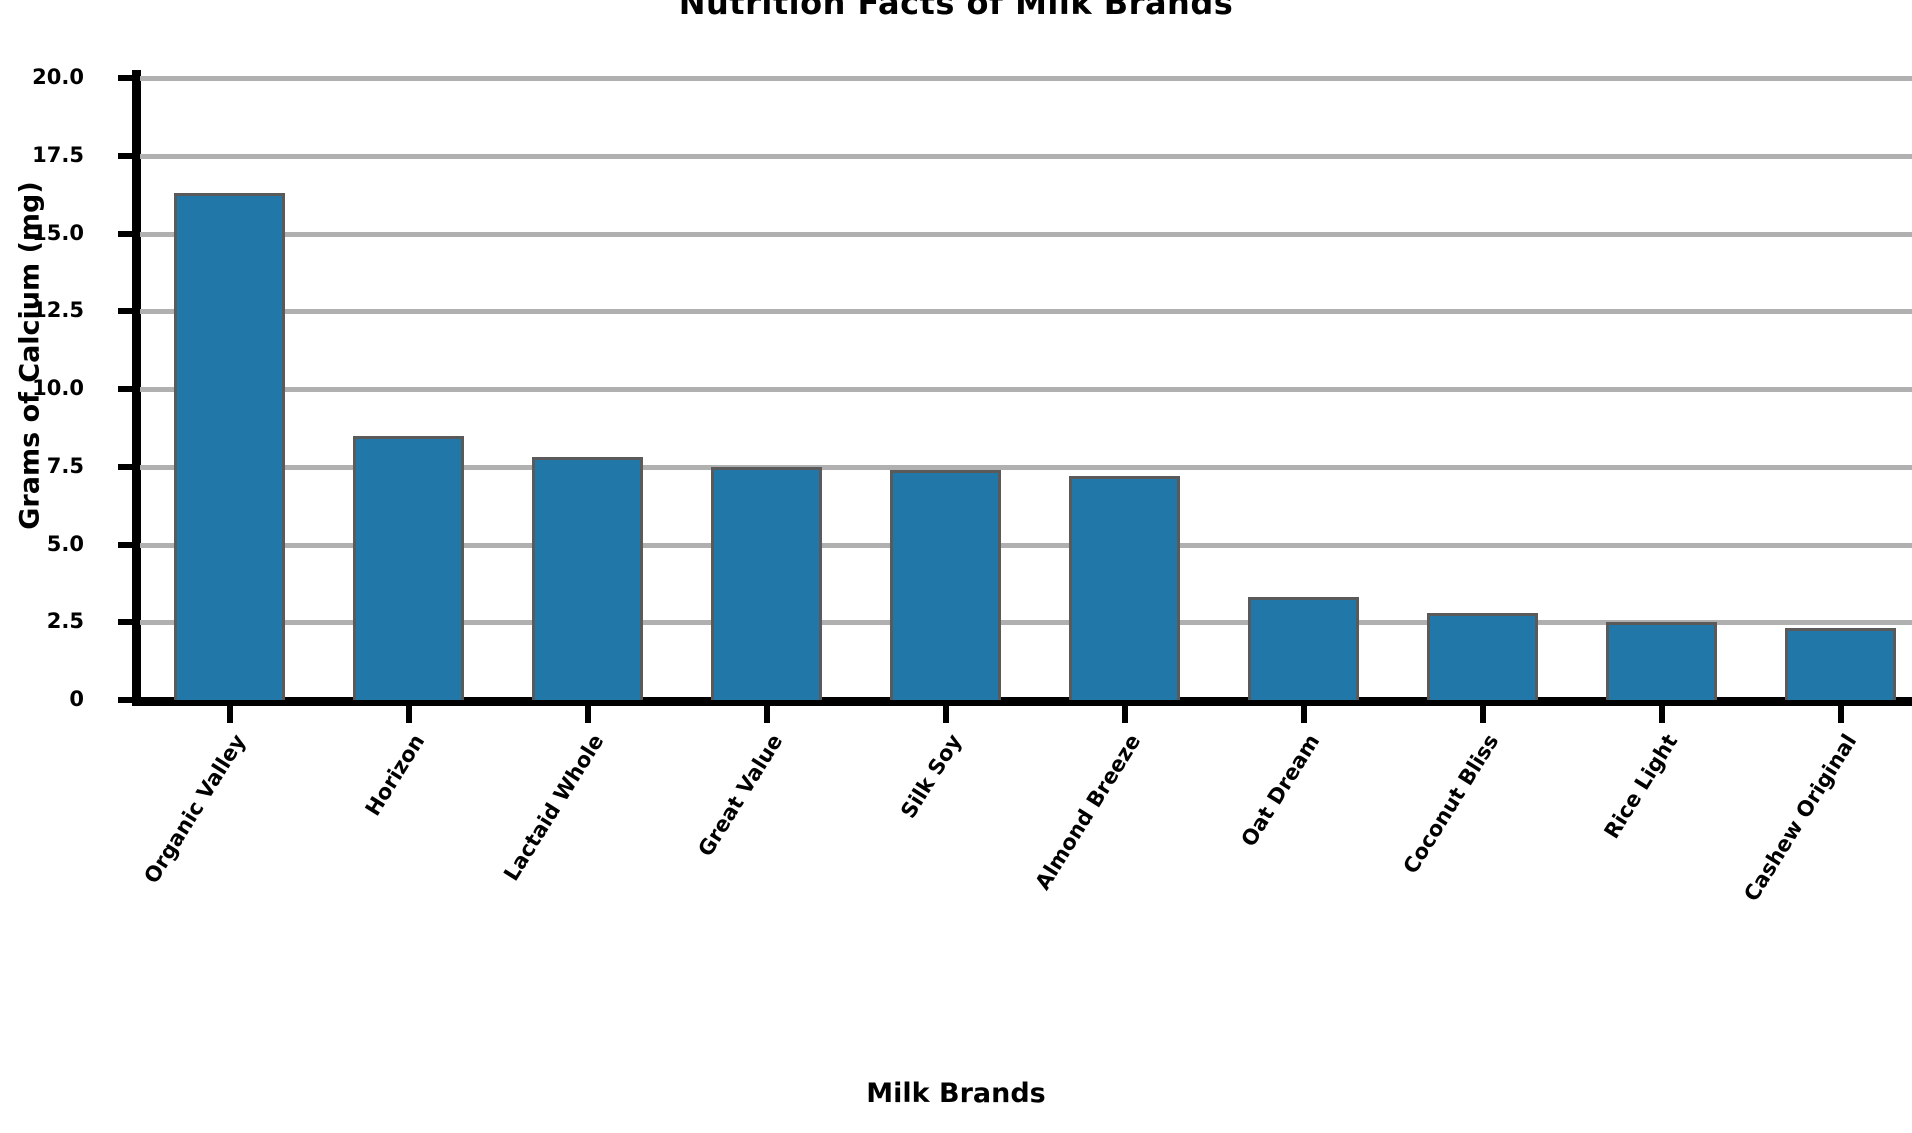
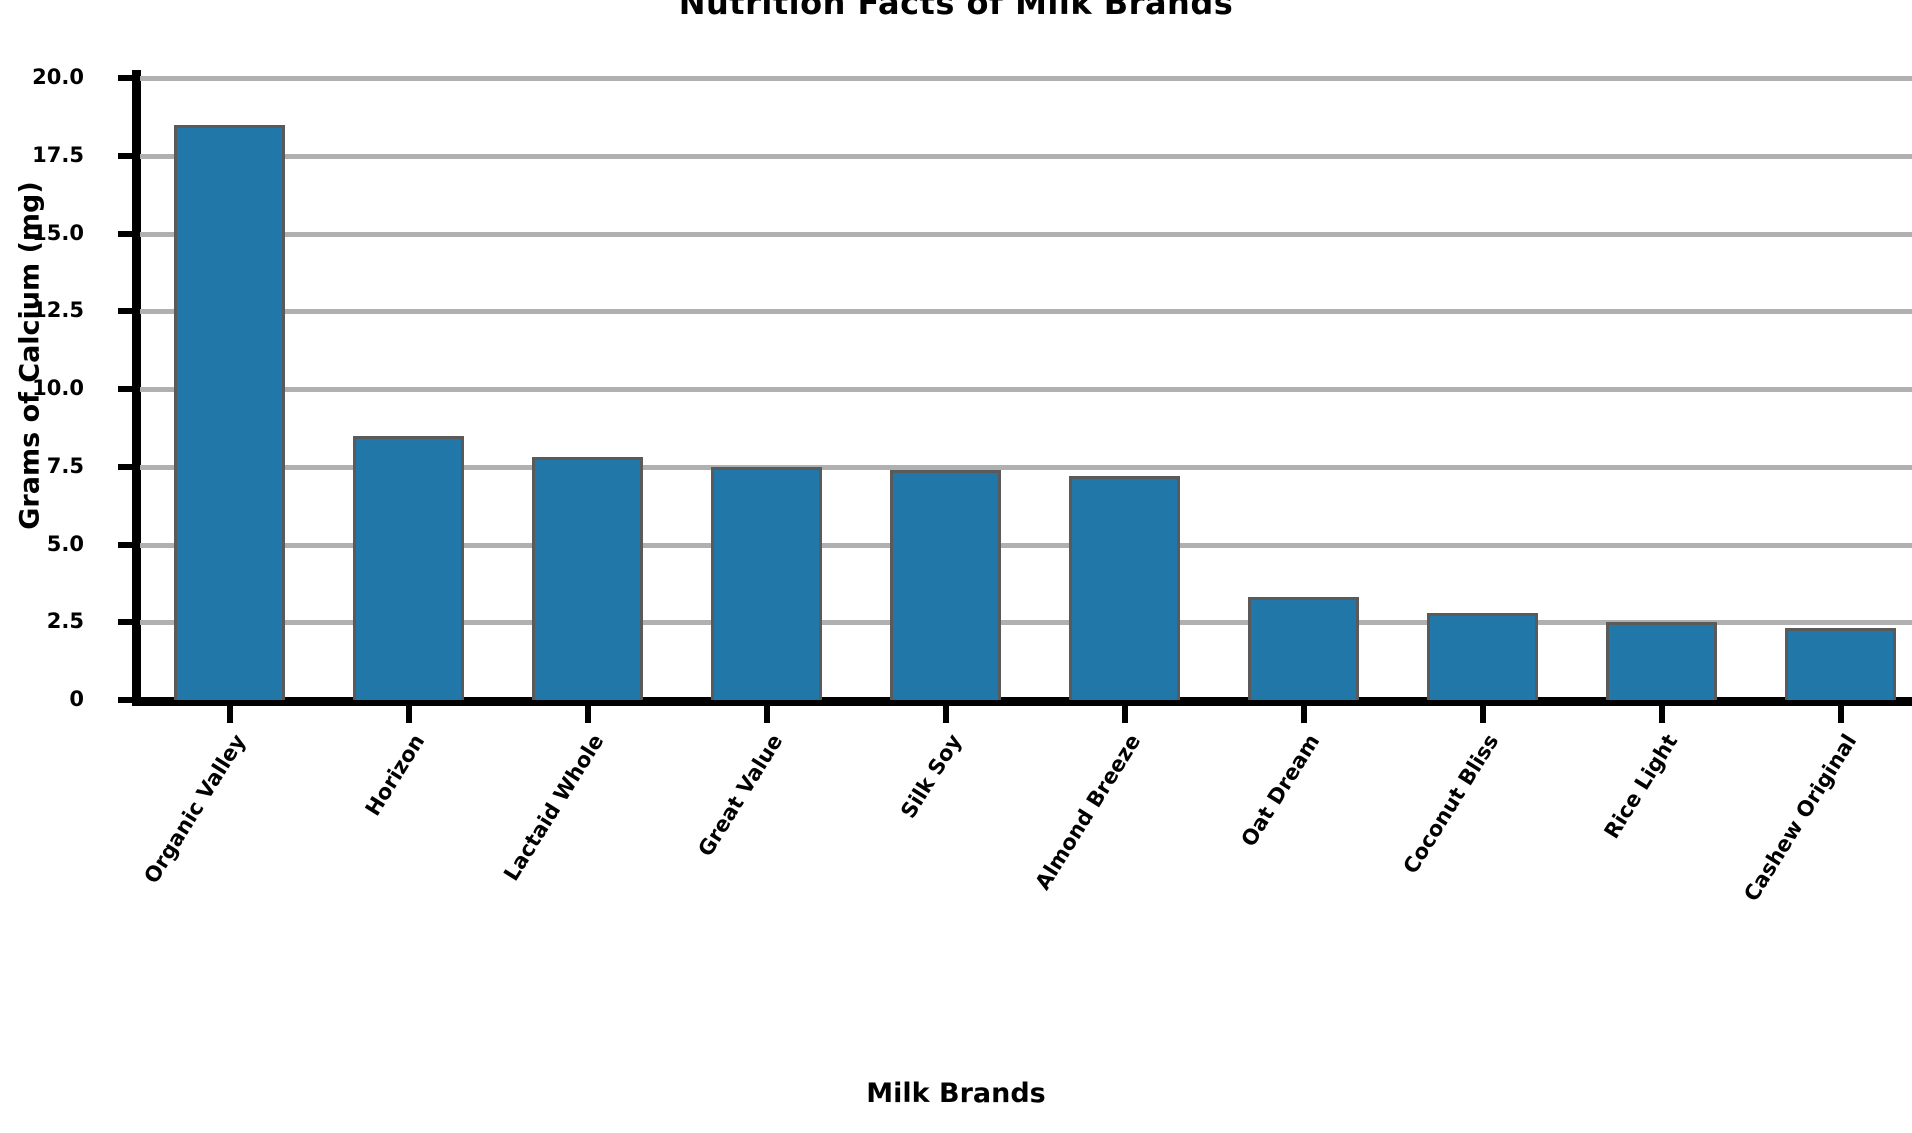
Organic Valley: 16.3 -> 18.5
